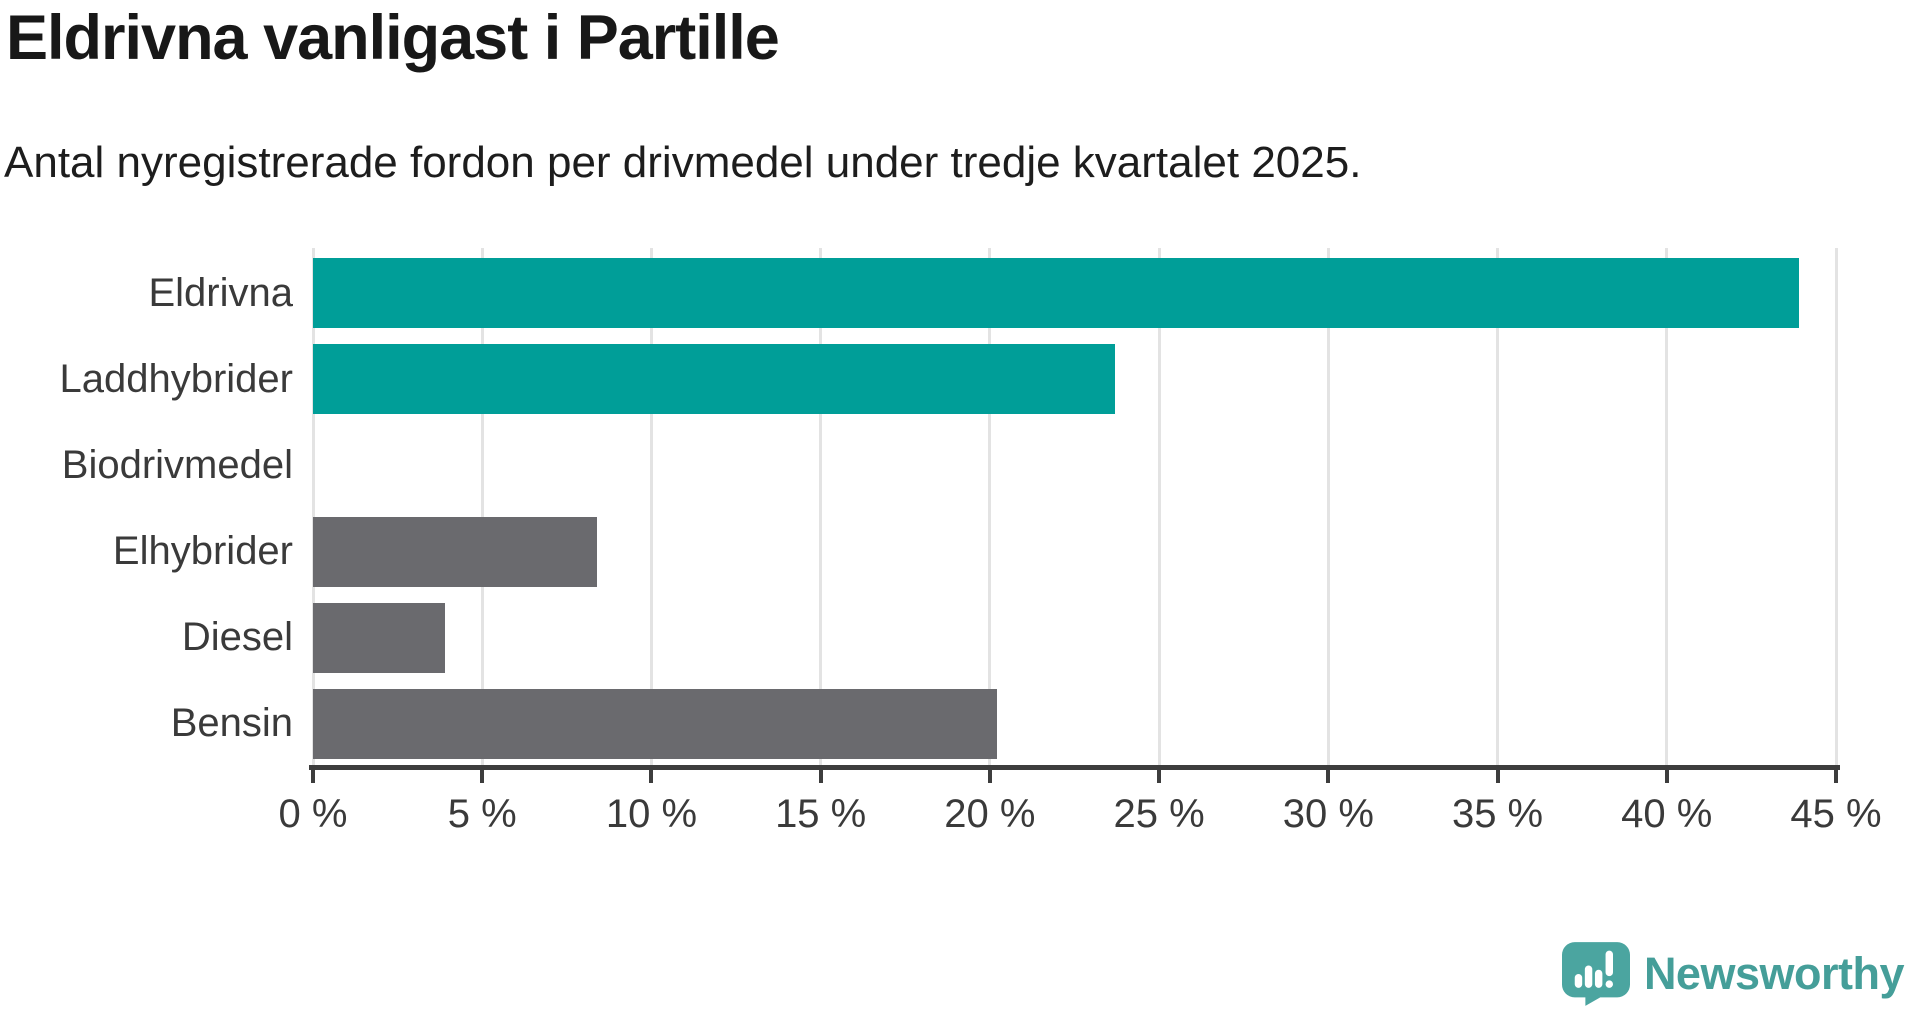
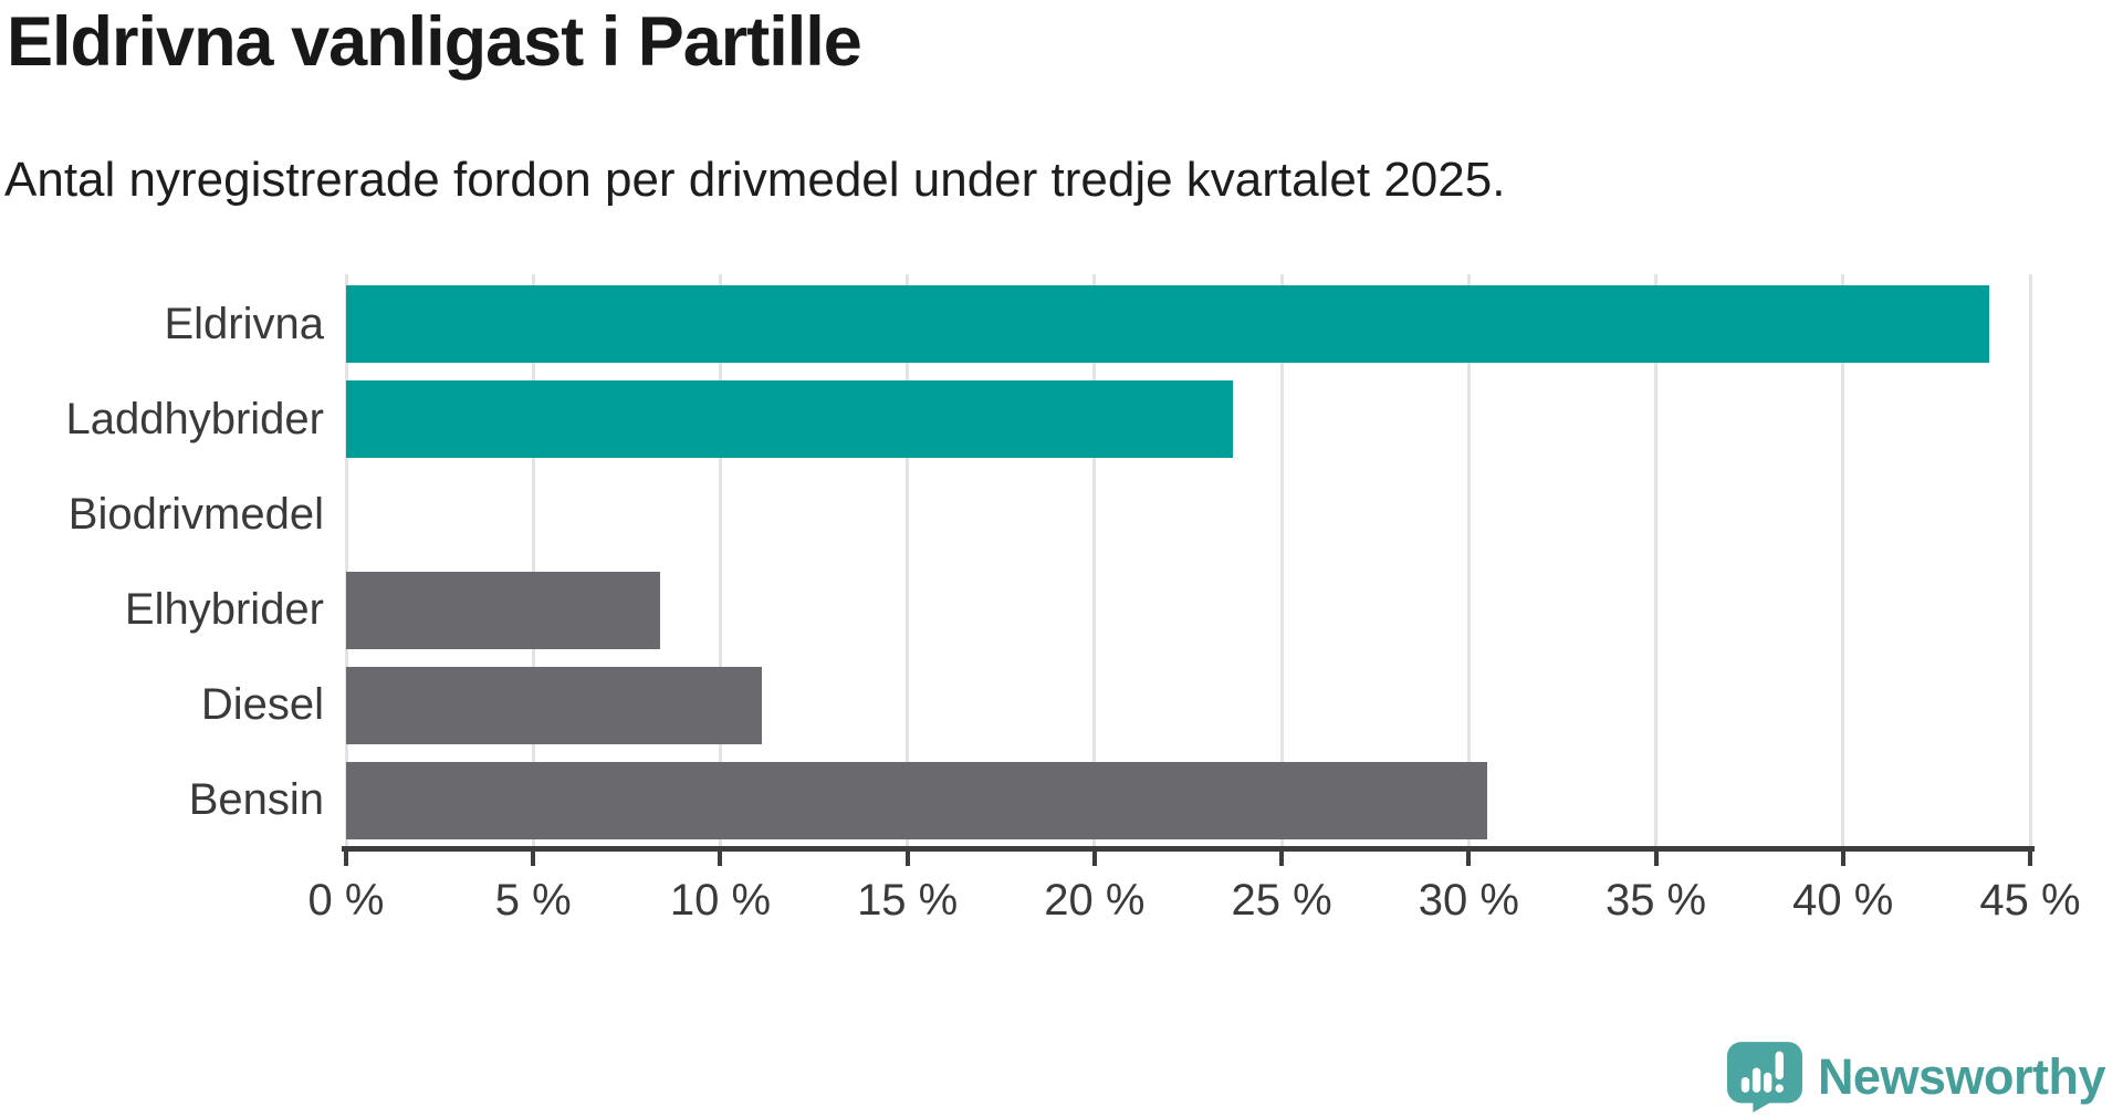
Diesel: 3.9% -> 11.1%
Bensin: 20.2% -> 30.5%
